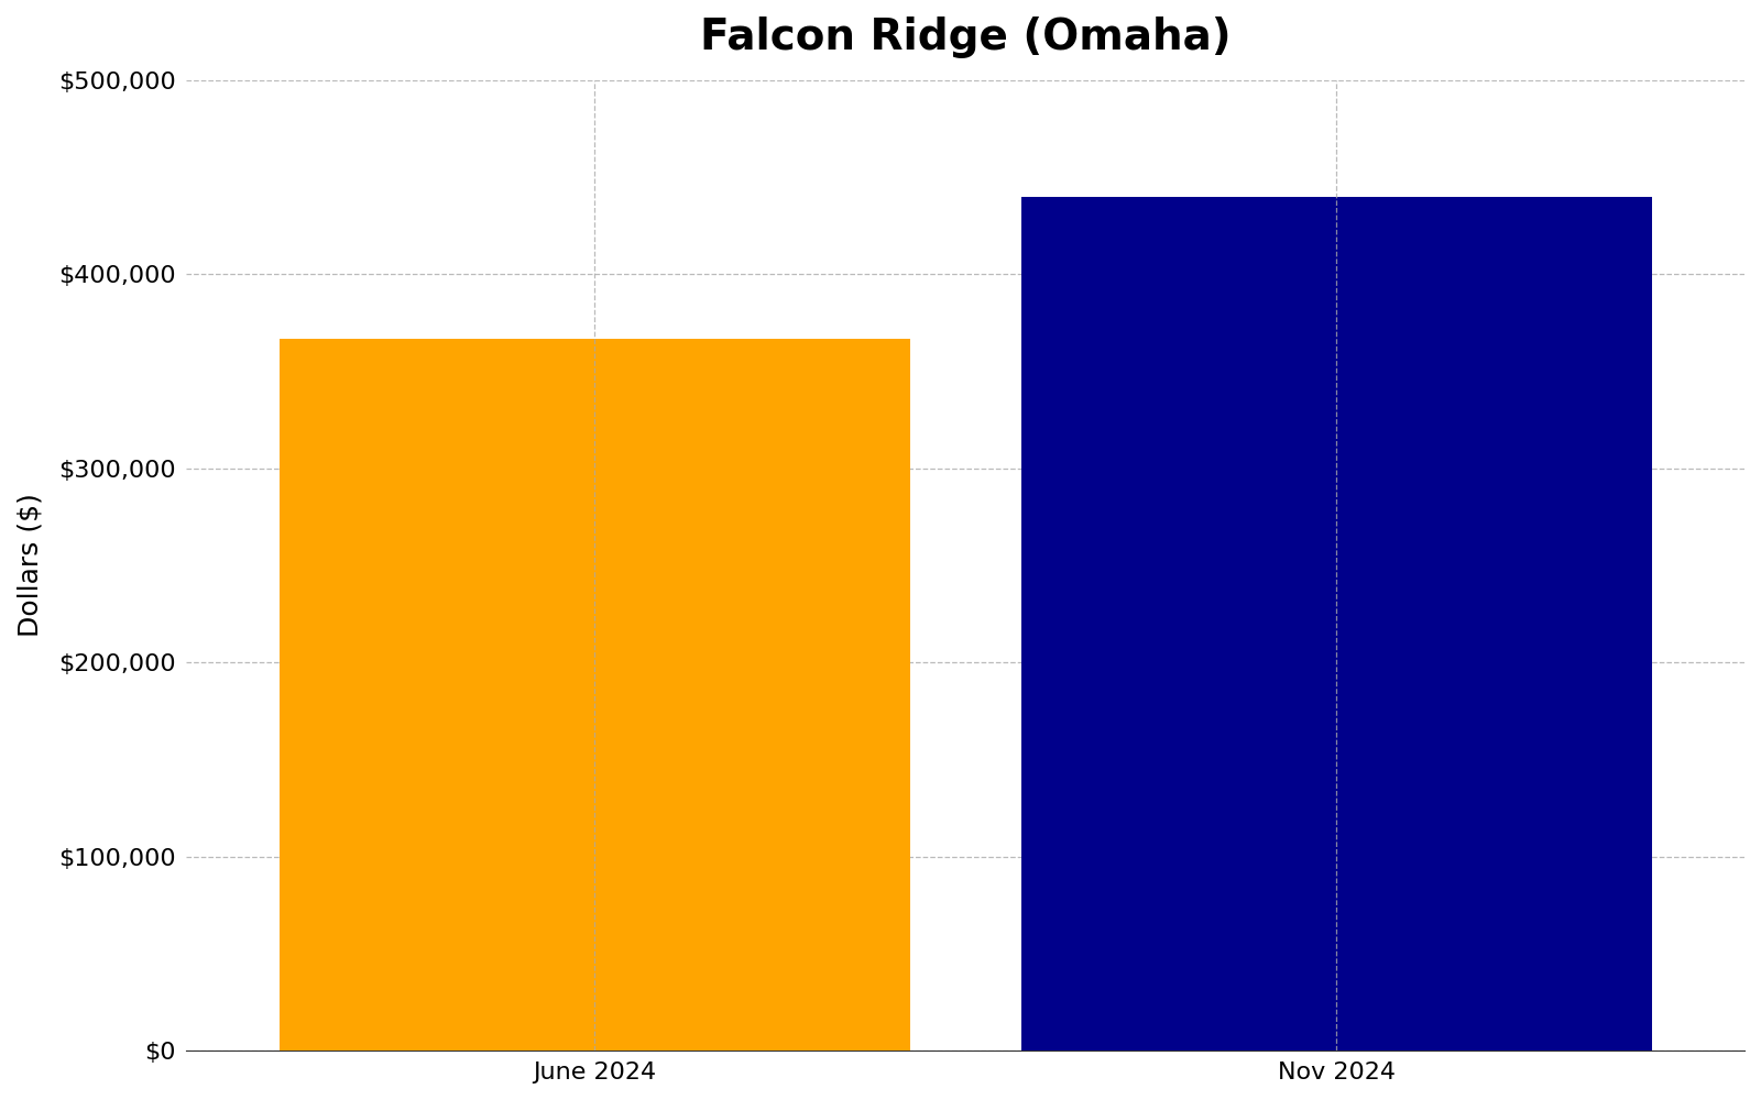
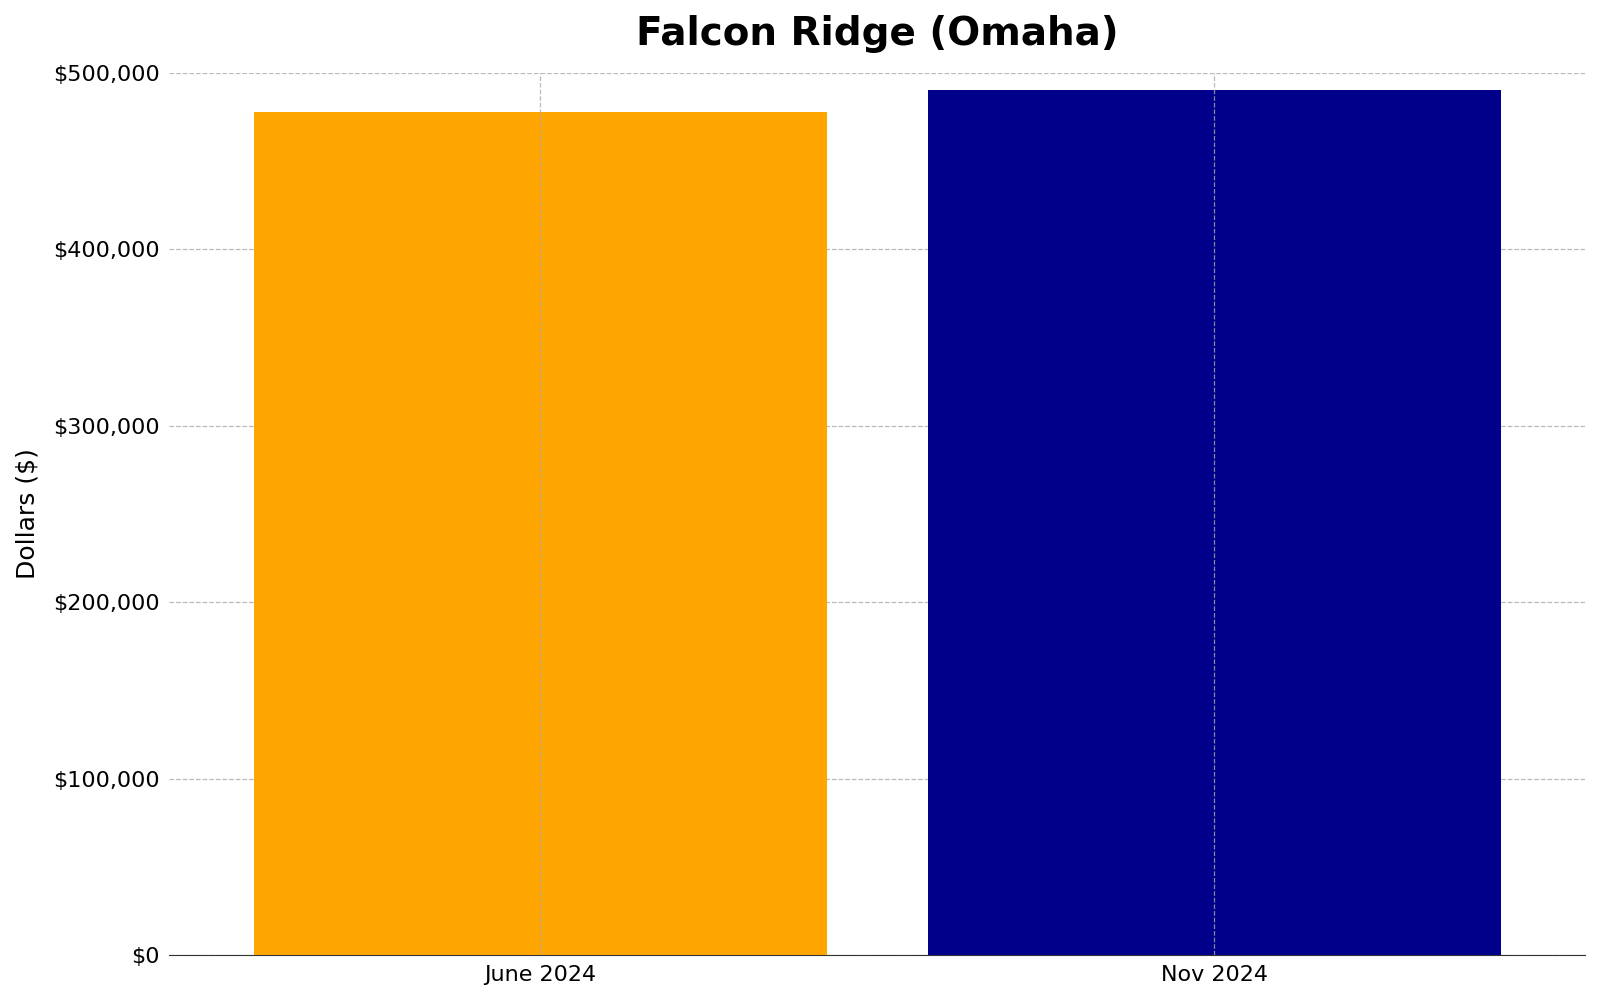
June 2024: $367,000 -> $478,000
Nov 2024: $440,000 -> $490,000
